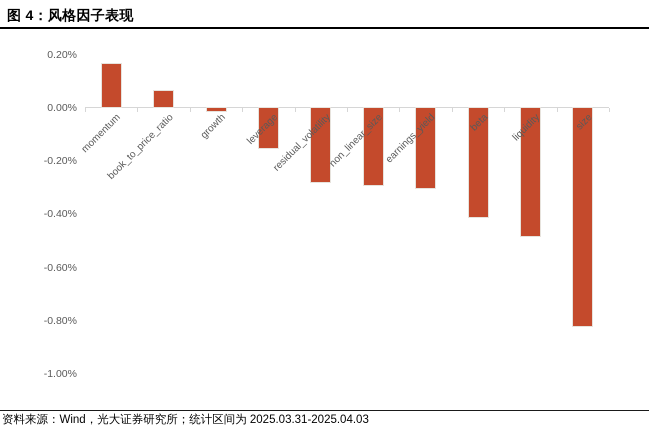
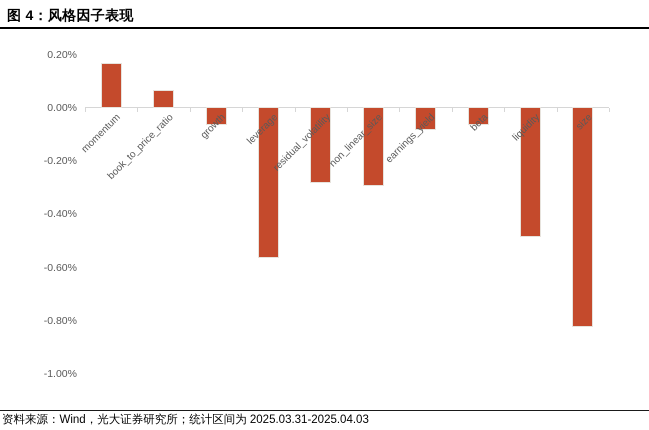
growth: -0.01% -> -0.06%
leverage: -0.15% -> -0.56%
earnings_yield: -0.30% -> -0.08%
beta: -0.41% -> -0.06%
